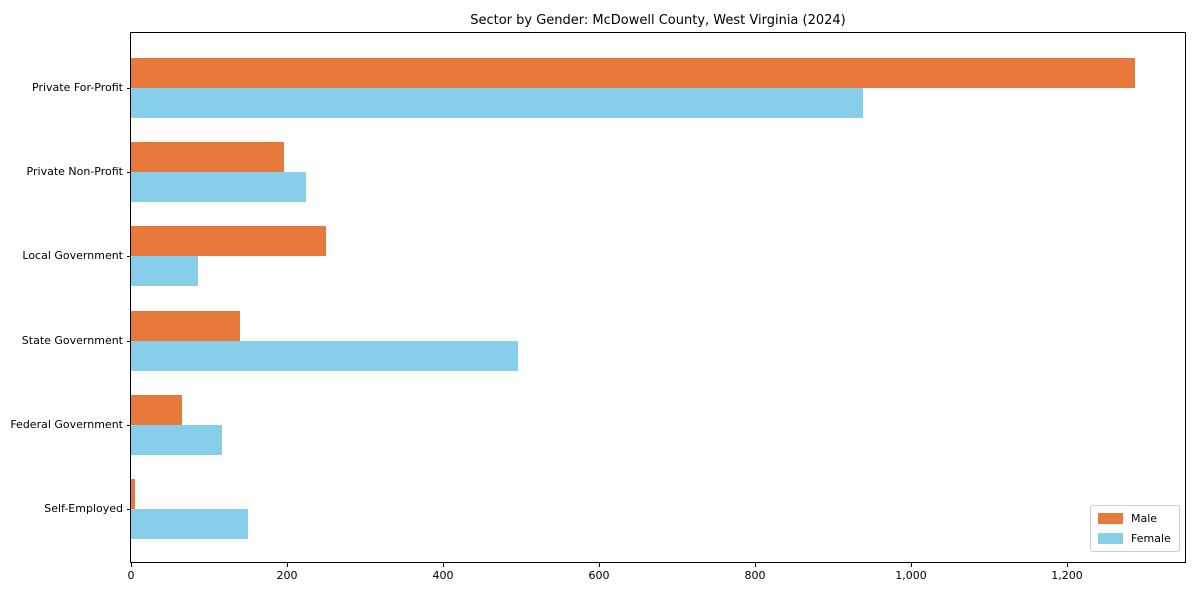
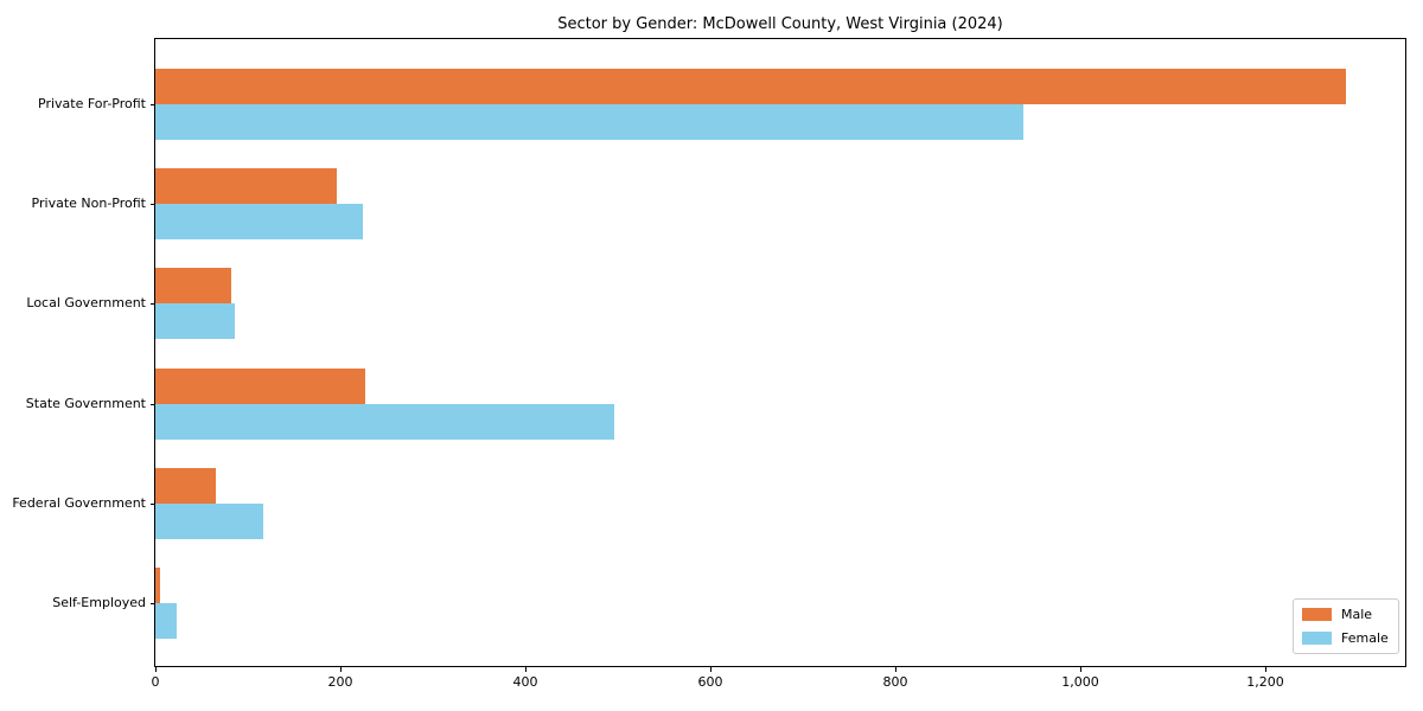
Male/Local Government: 250 -> 80
Male/State Government: 140 -> 230
Female/Self-Employed: 150 -> 20
